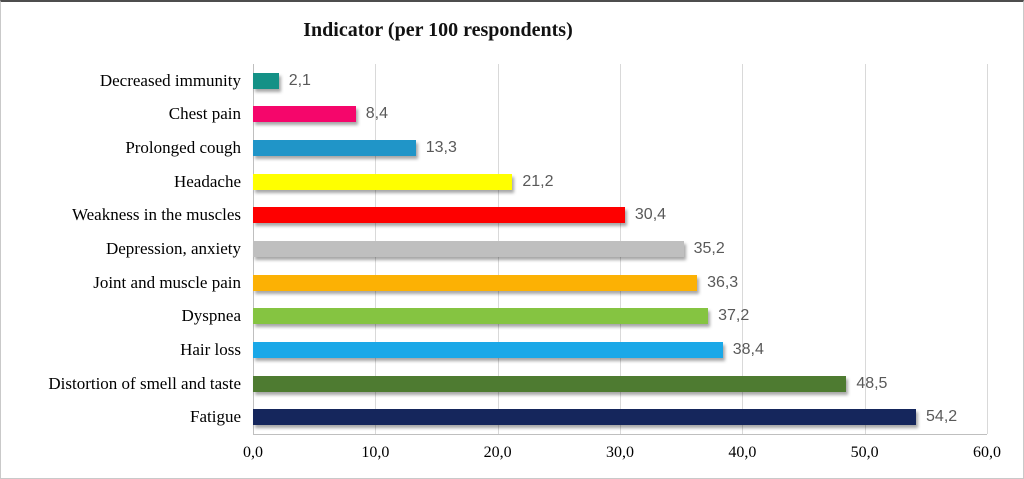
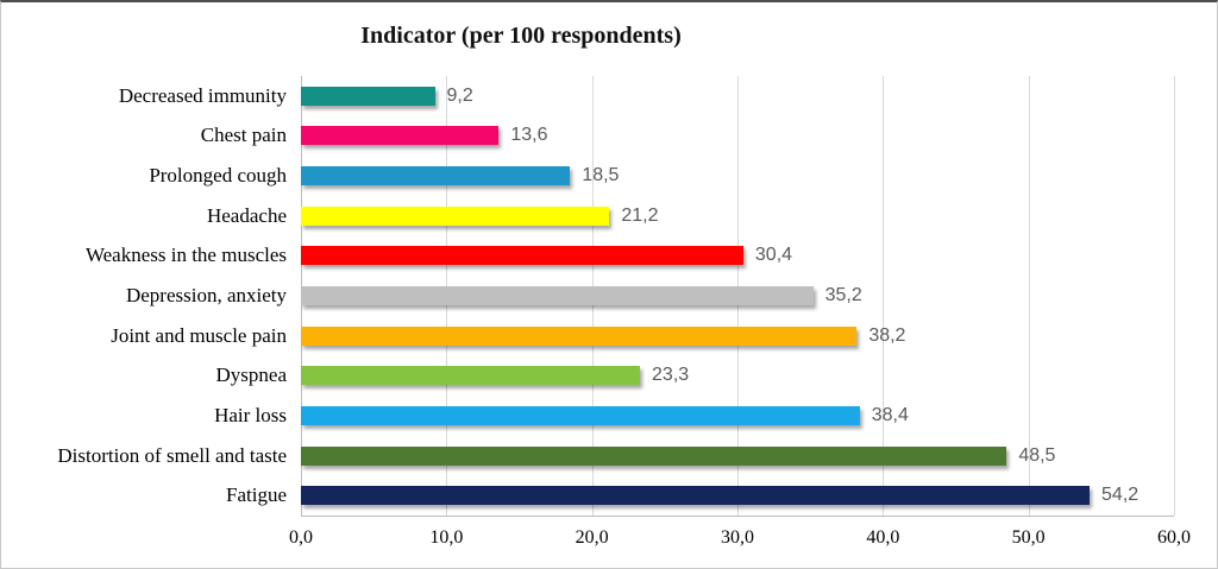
Decreased immunity: 2,1 -> 9,2
Chest pain: 8,4 -> 13,6
Prolonged cough: 13,3 -> 18,5
Joint and muscle pain: 36,3 -> 38,2
Dyspnea: 37,2 -> 23,3
